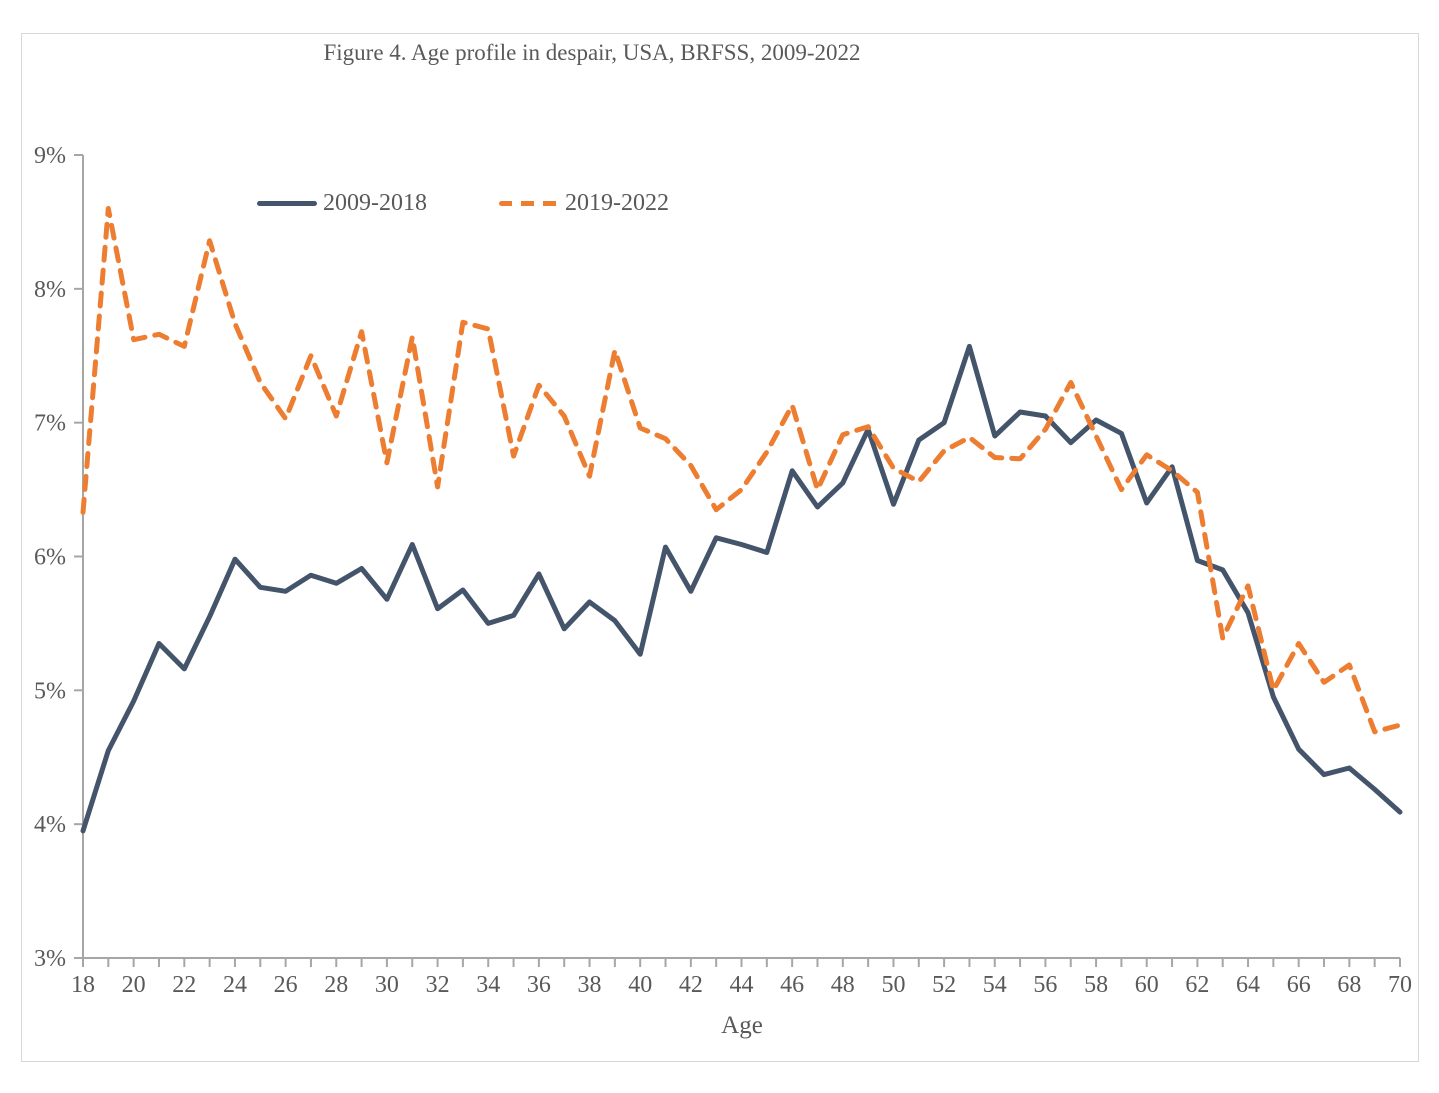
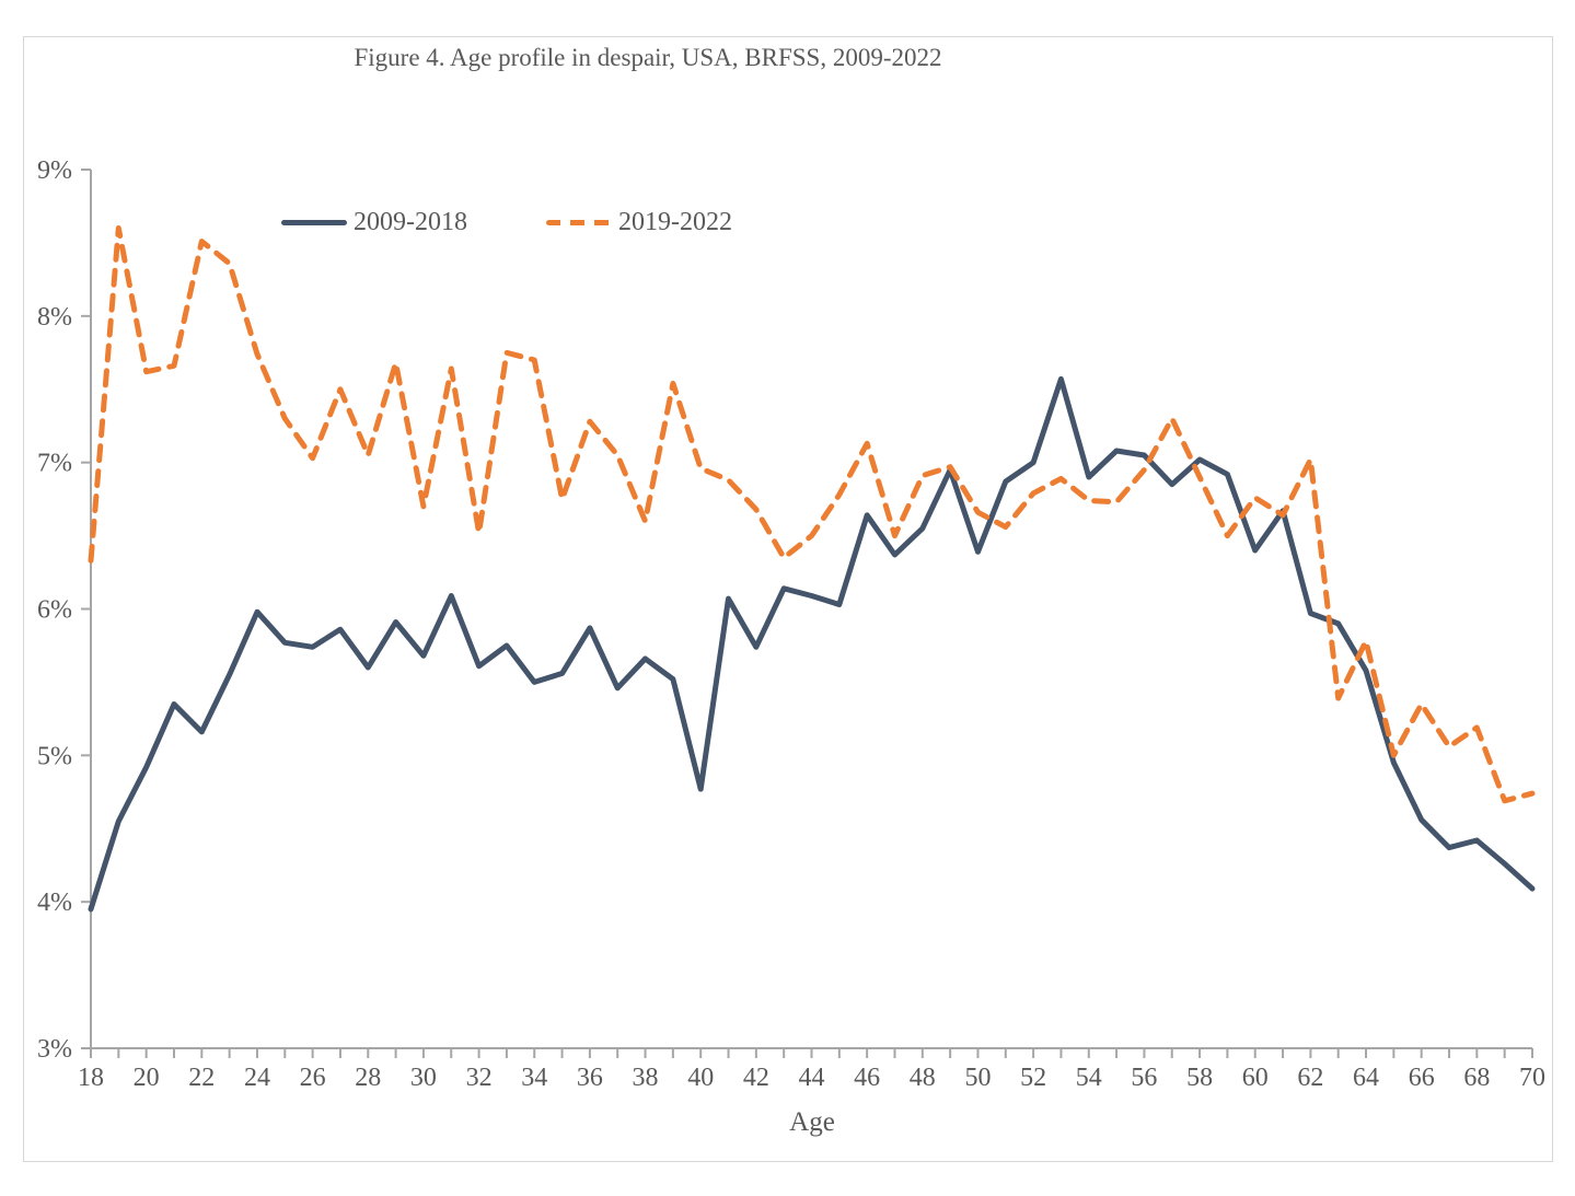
2019-2022/22: 7.57% -> 8.51%
2009-2018/28: 5.80% -> 5.60%
2009-2018/40: 5.27% -> 4.77%
2019-2022/62: 6.48% -> 7.02%
